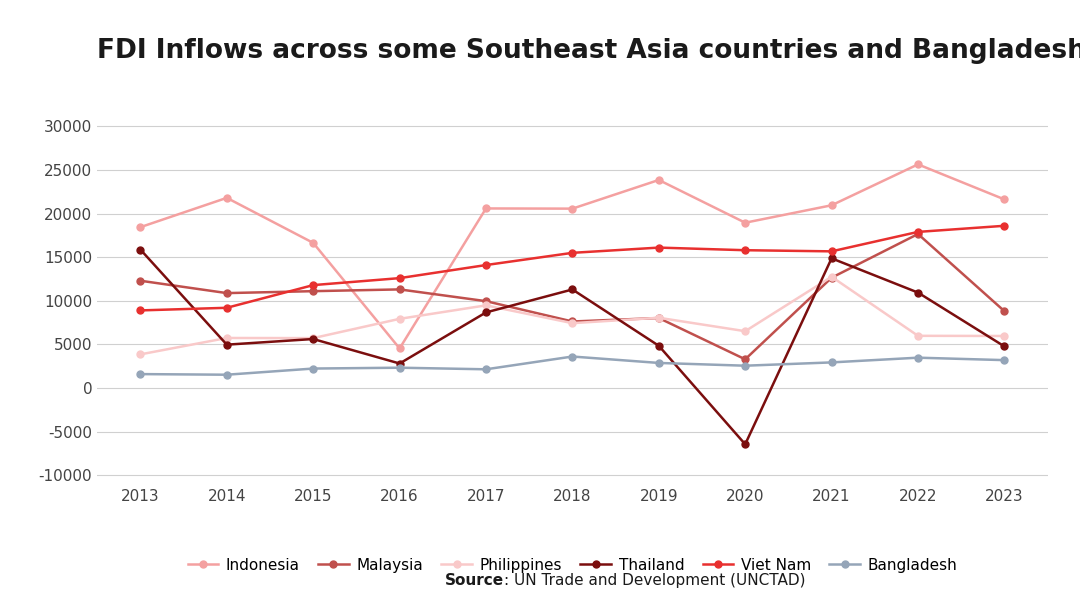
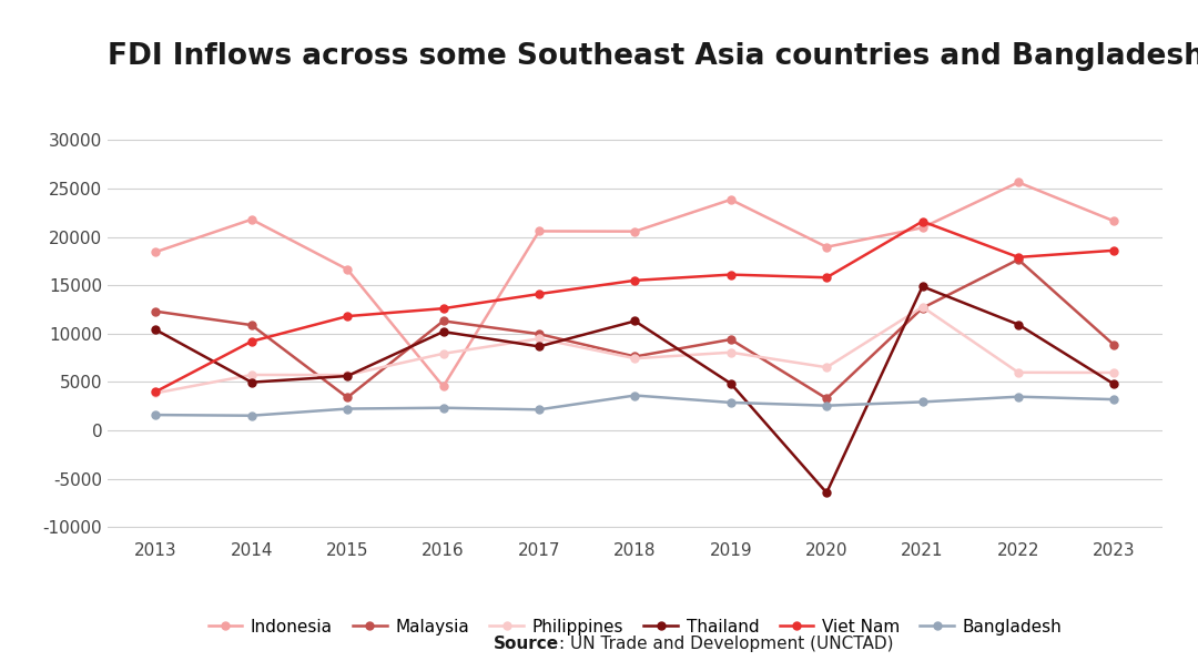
Thailand/2013: 15900 -> 10400
Viet Nam/2013: 8900 -> 4000
Malaysia/2015: 11100 -> 3400
Thailand/2016: 2800 -> 10200
Malaysia/2019: 8000 -> 9400
Viet Nam/2021: 15700 -> 21600
